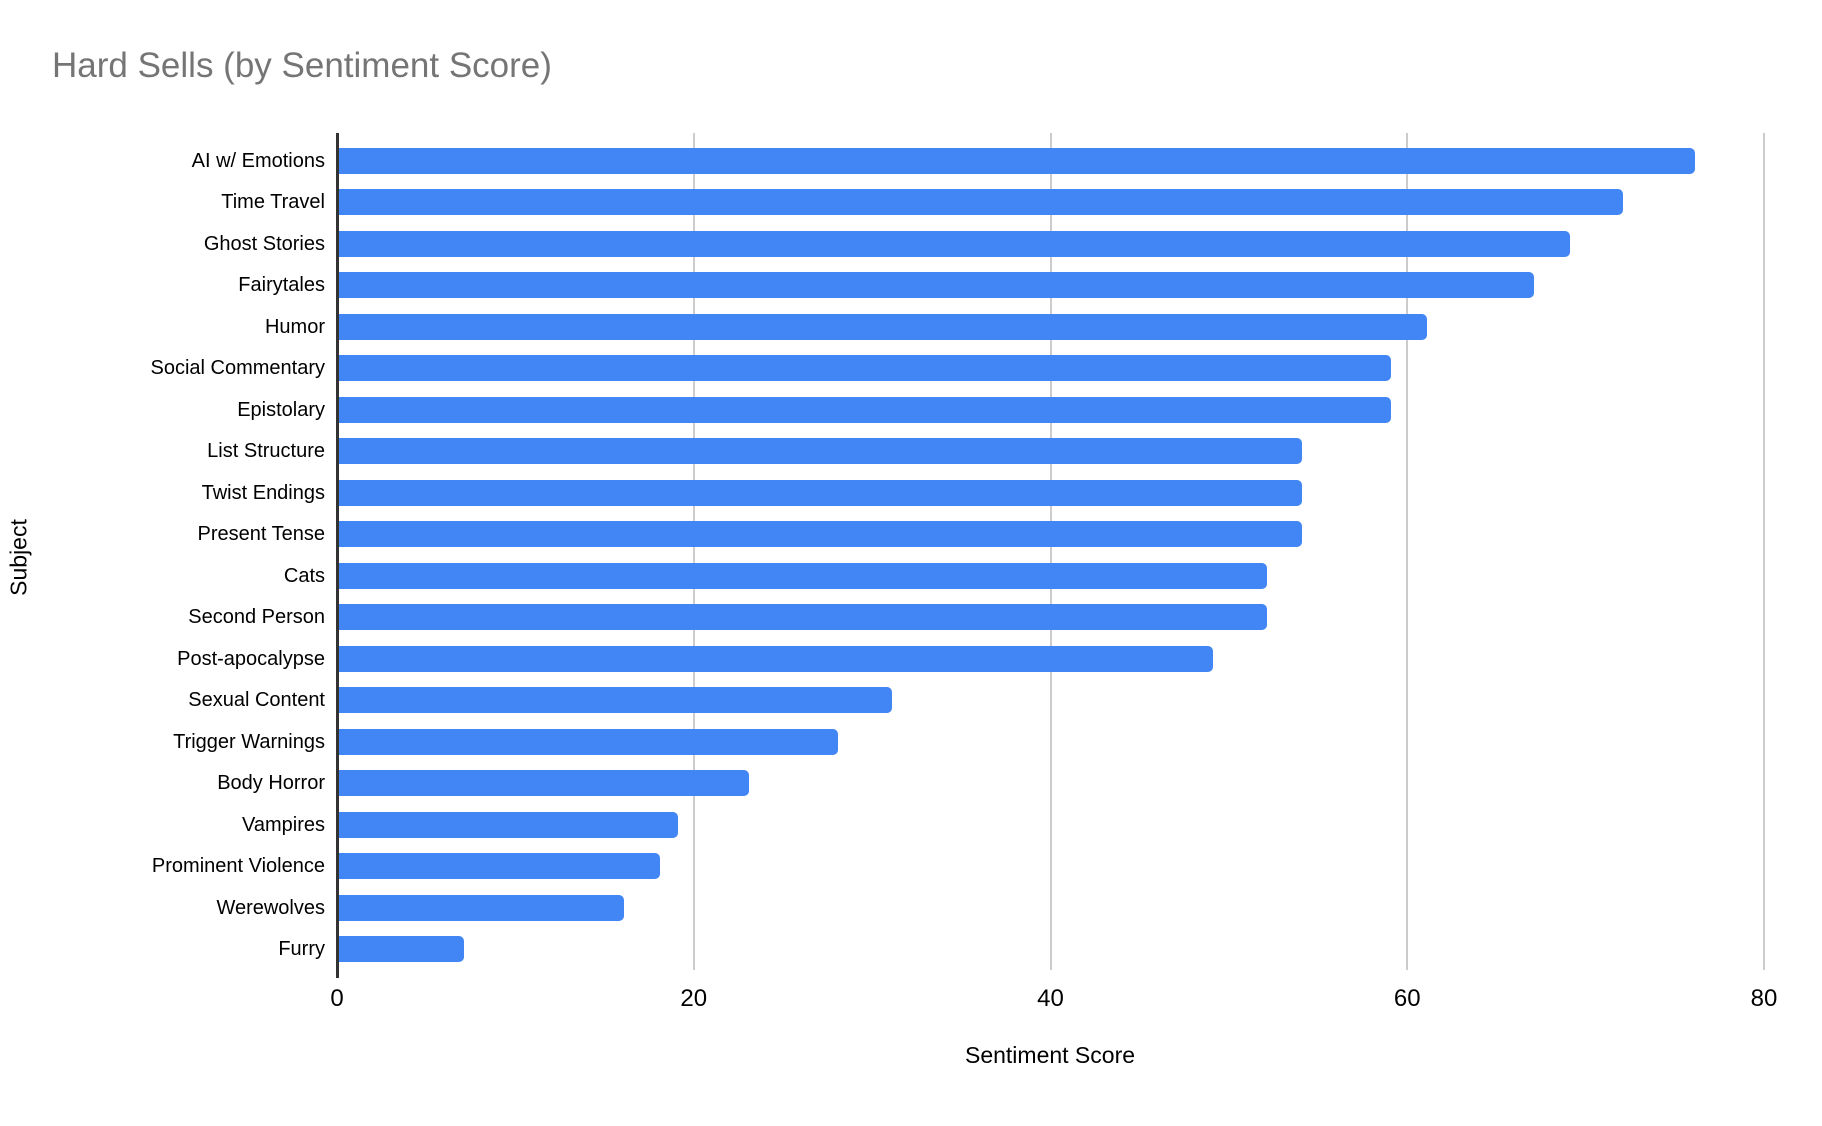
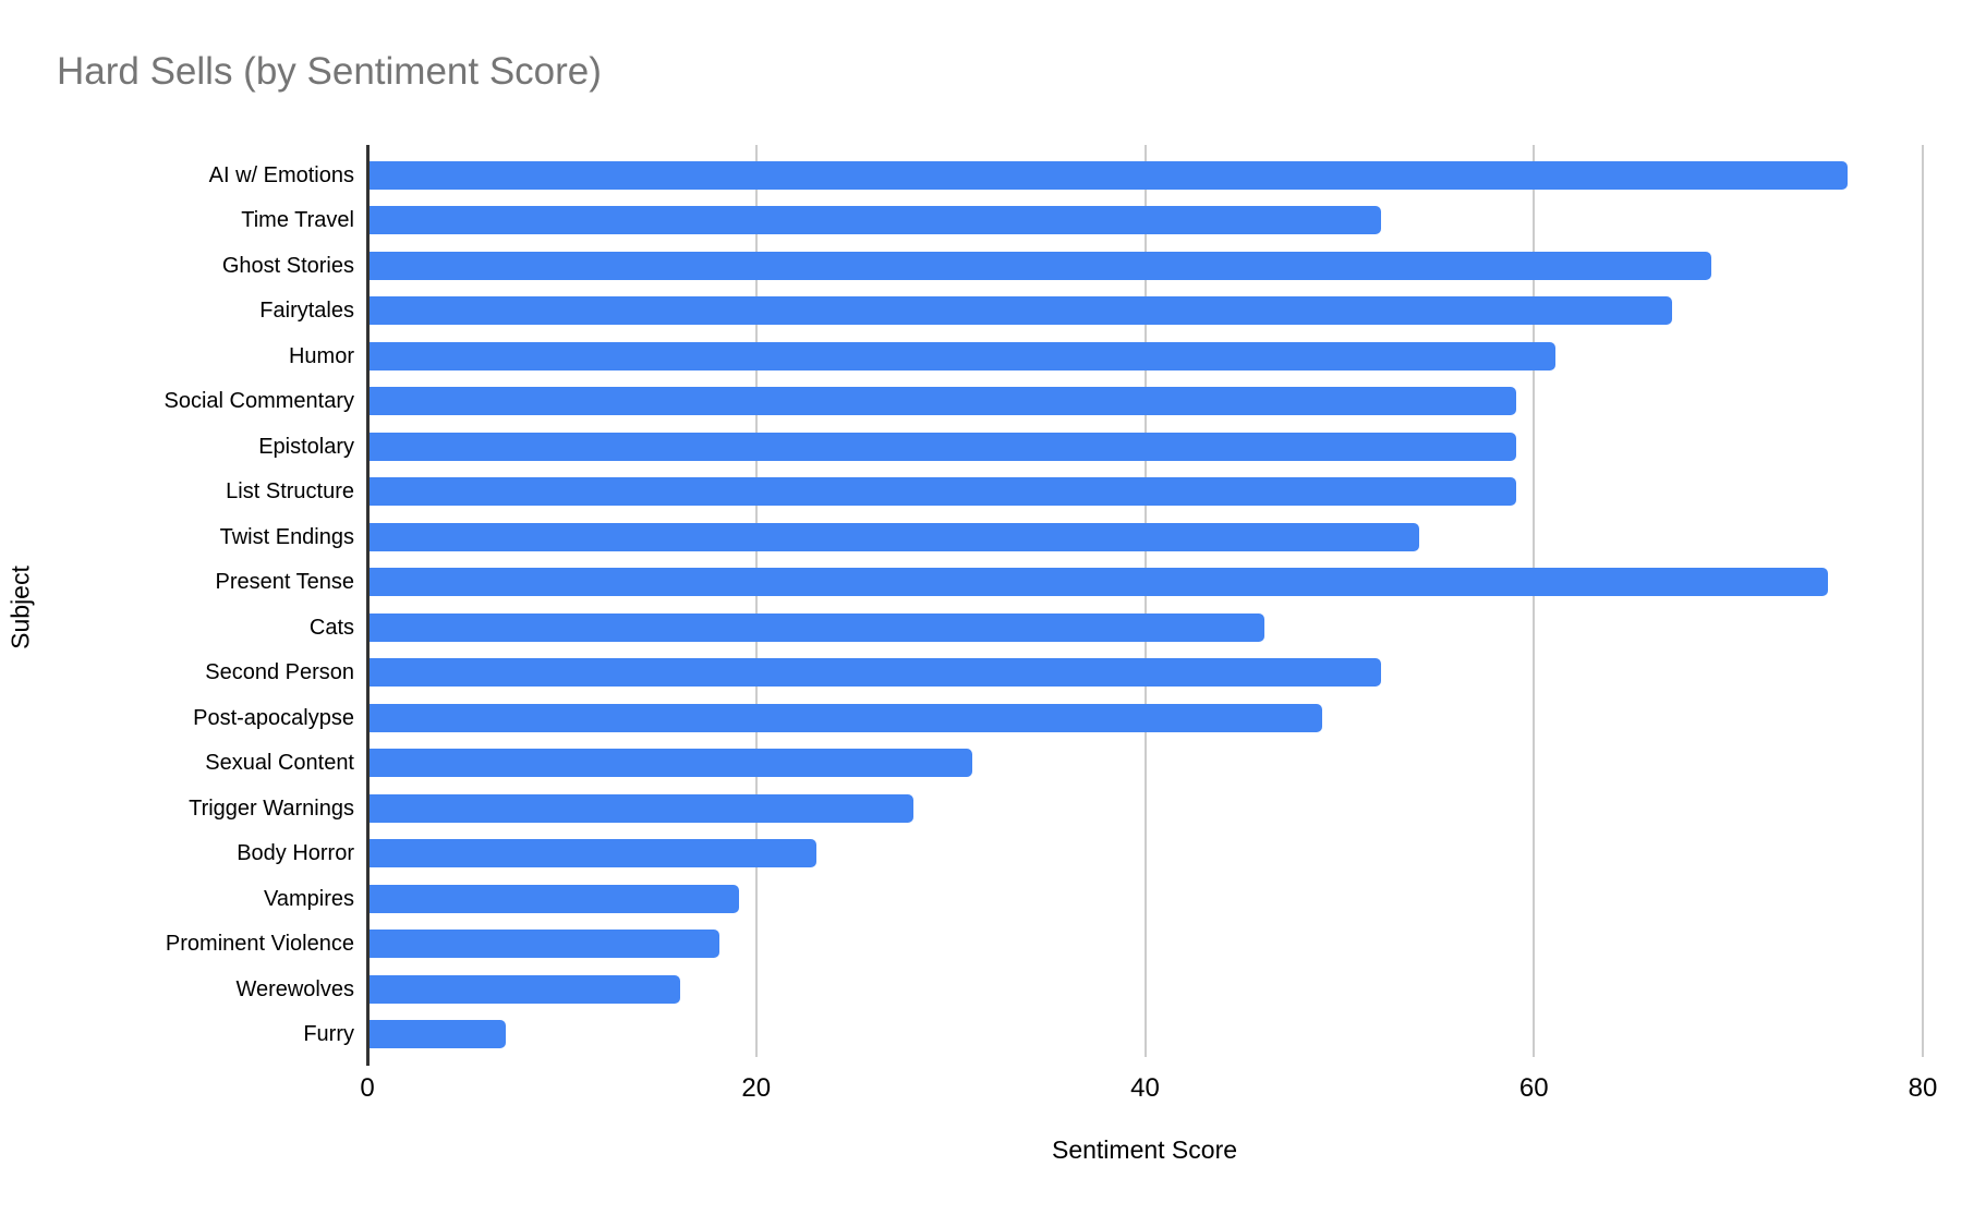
Time Travel: 72 -> 52
List Structure: 54 -> 59
Present Tense: 54 -> 75
Cats: 52 -> 46
